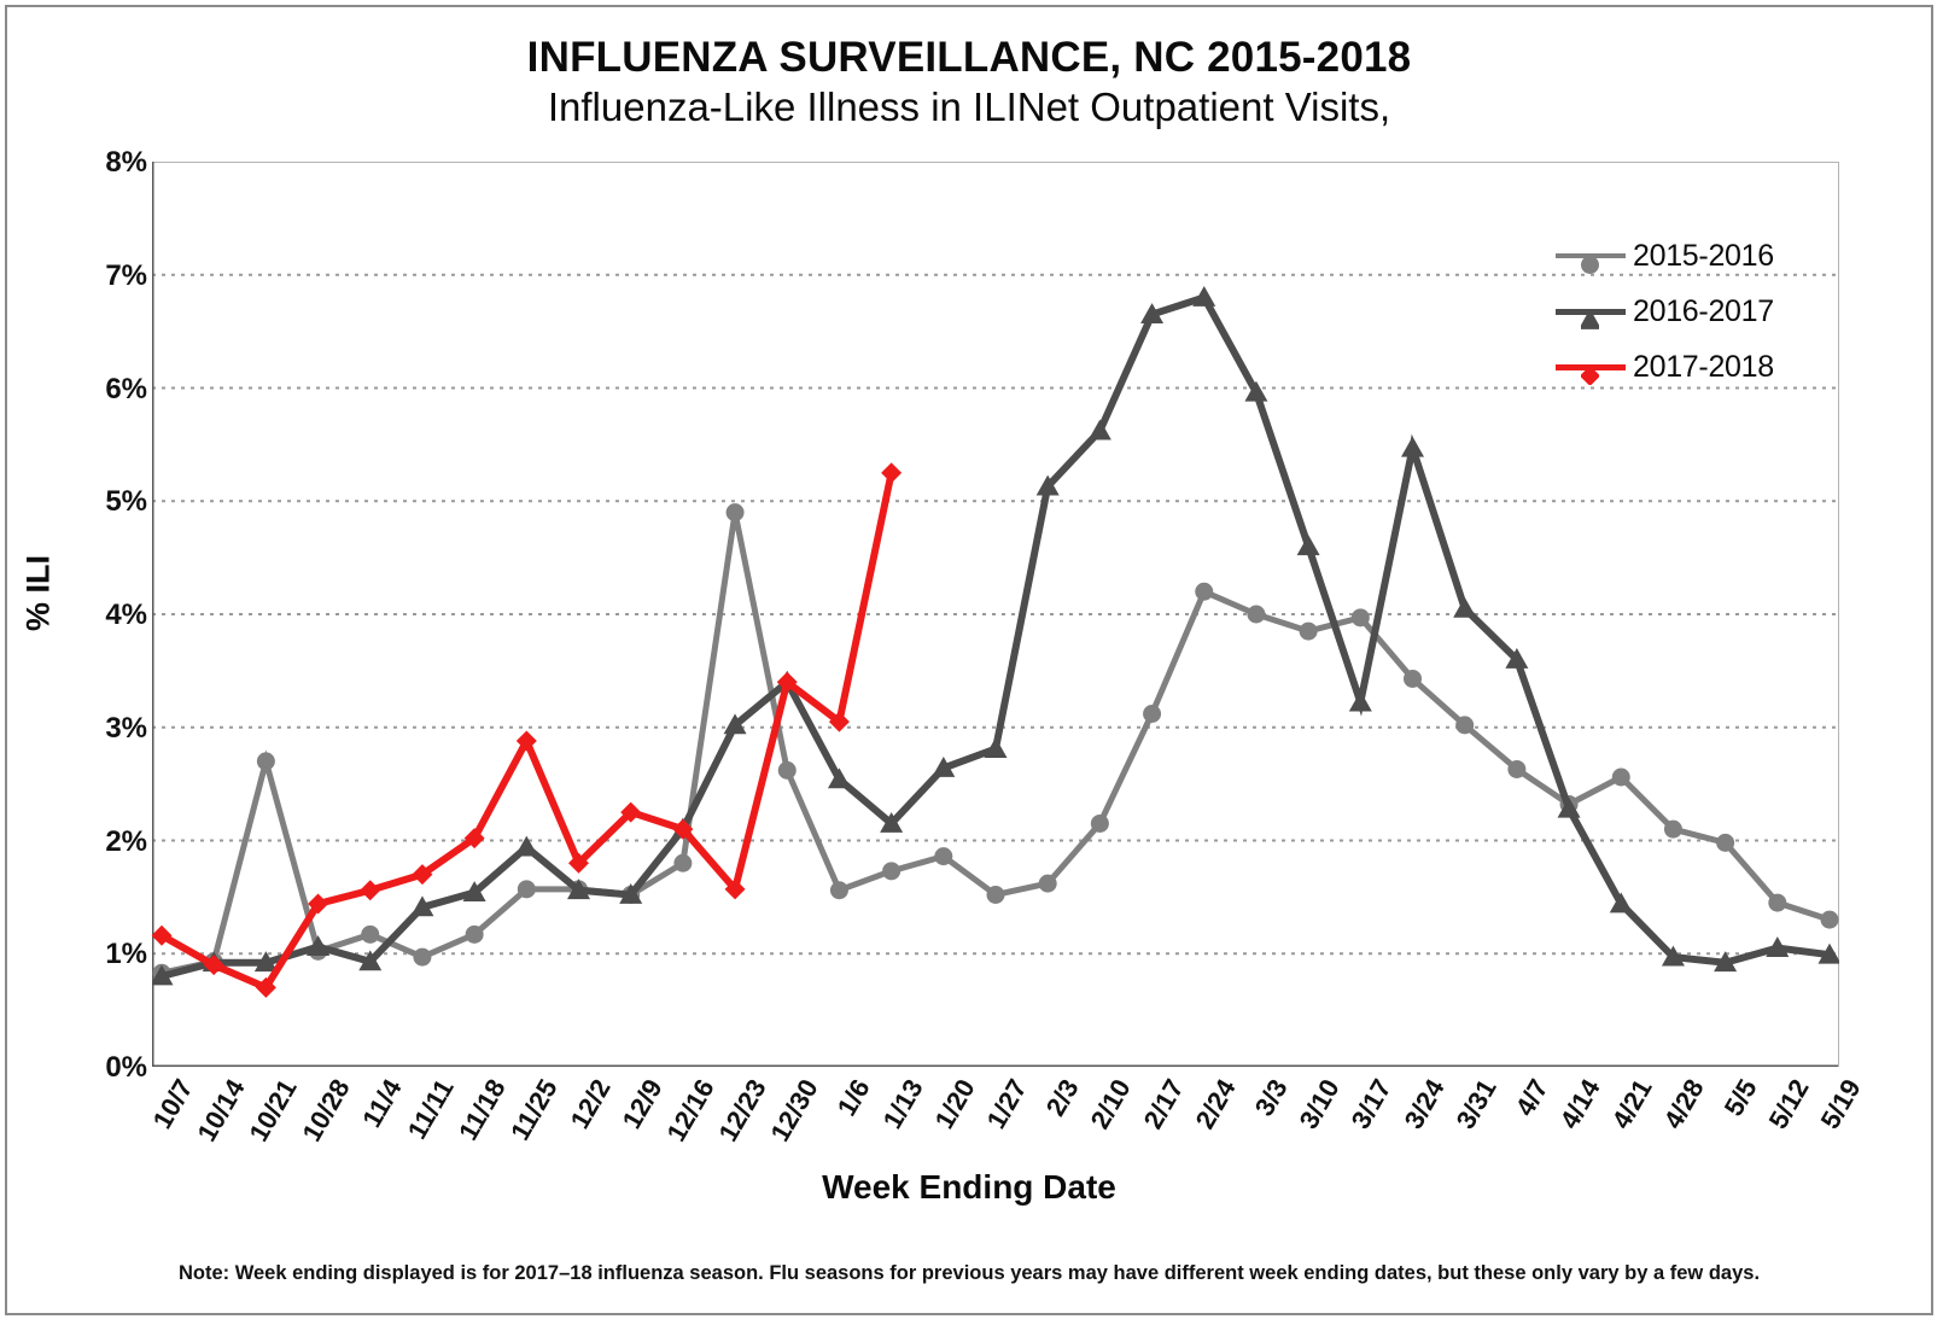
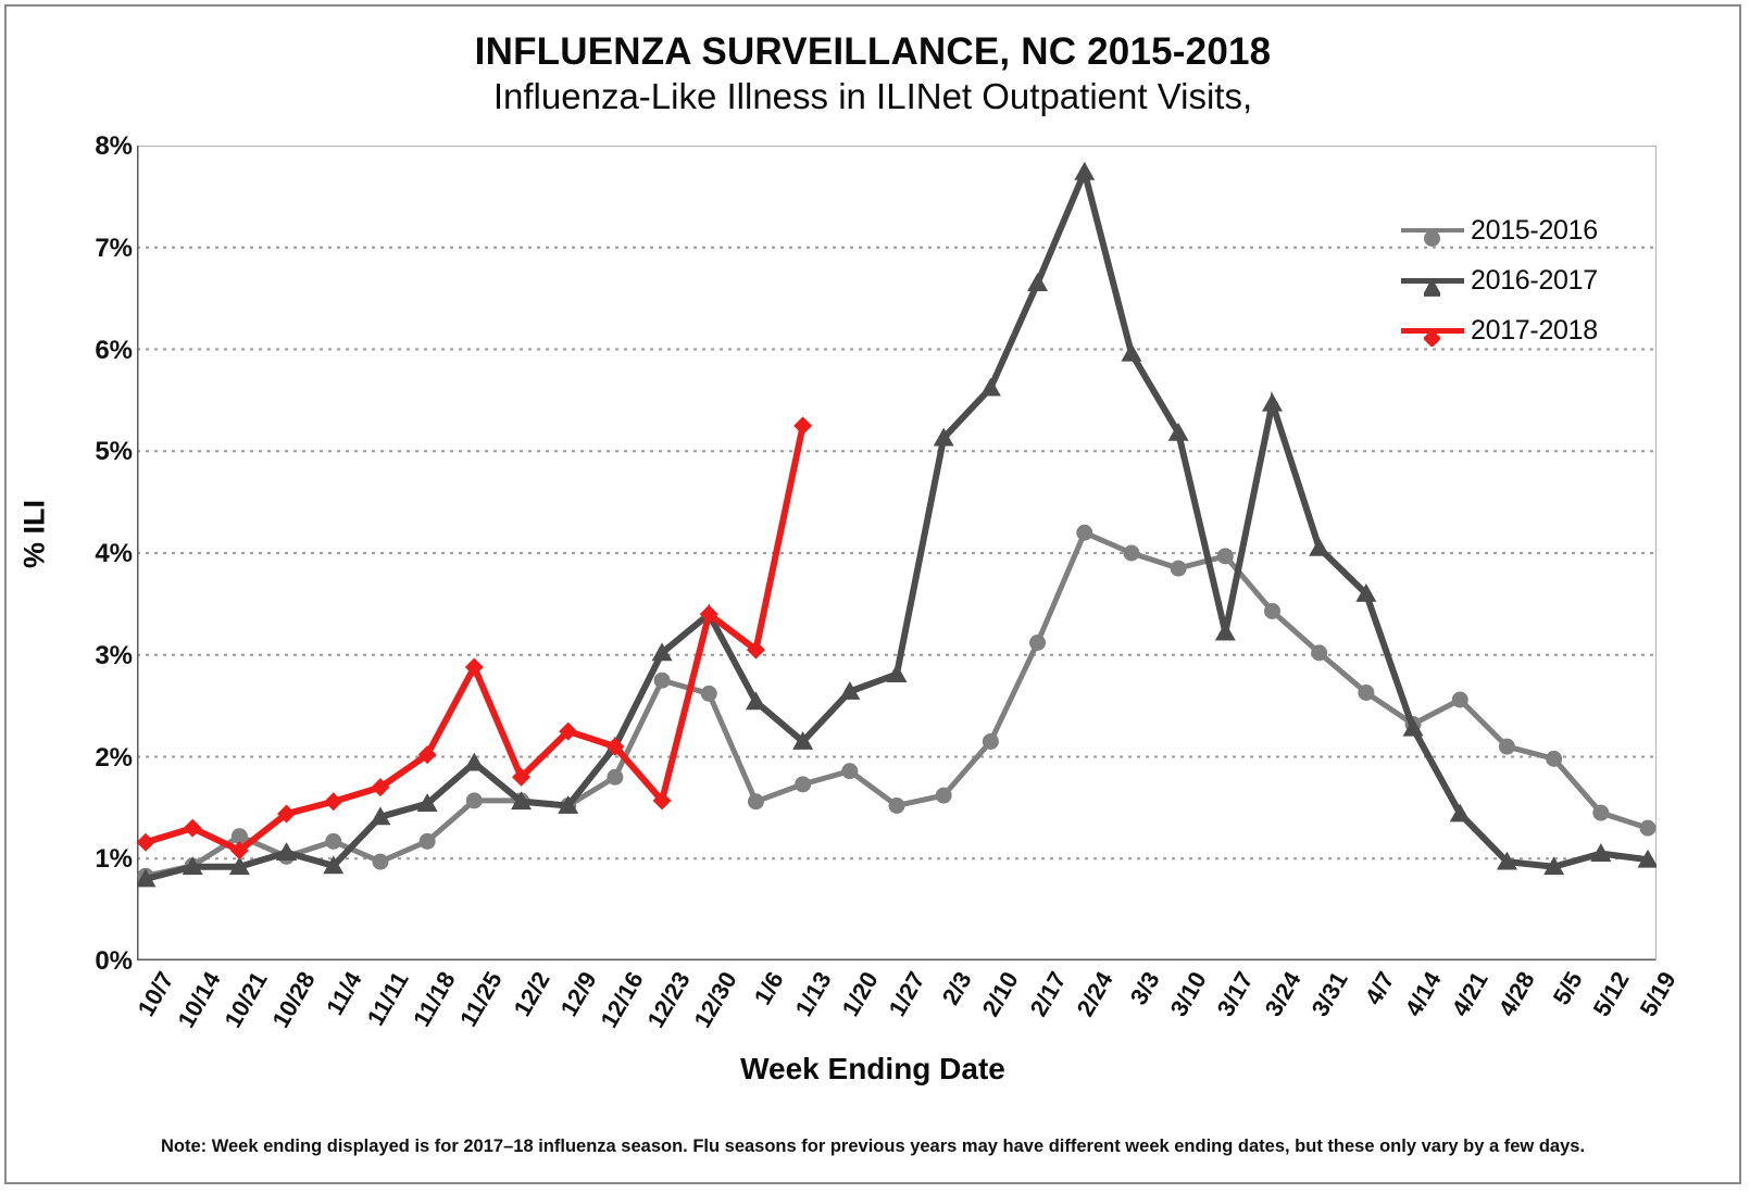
2017-2018/10/14: 0.9% -> 1.3%
2015-2016/10/21: 2.7% -> 1.2%
2017-2018/10/21: 0.7% -> 1.1%
2015-2016/12/23: 4.9% -> 2.8%
2016-2017/2/24: 6.8% -> 7.7%
2016-2017/3/10: 4.6% -> 5.2%
